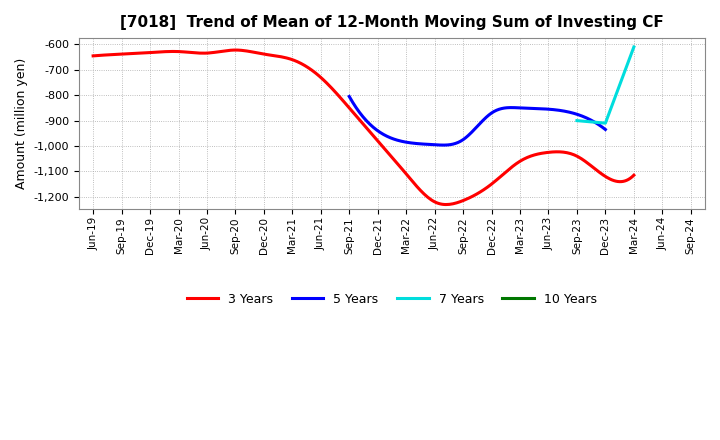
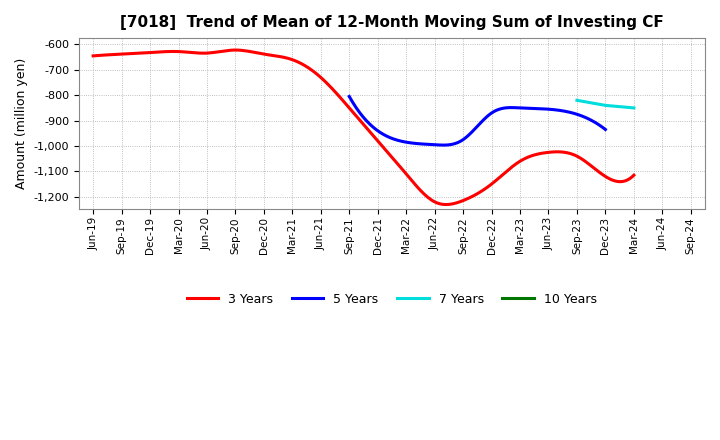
7 Years/Sep-23: -900 -> -820
7 Years/Dec-23: -910 -> -840
7 Years/Mar-24: -610 -> -850
